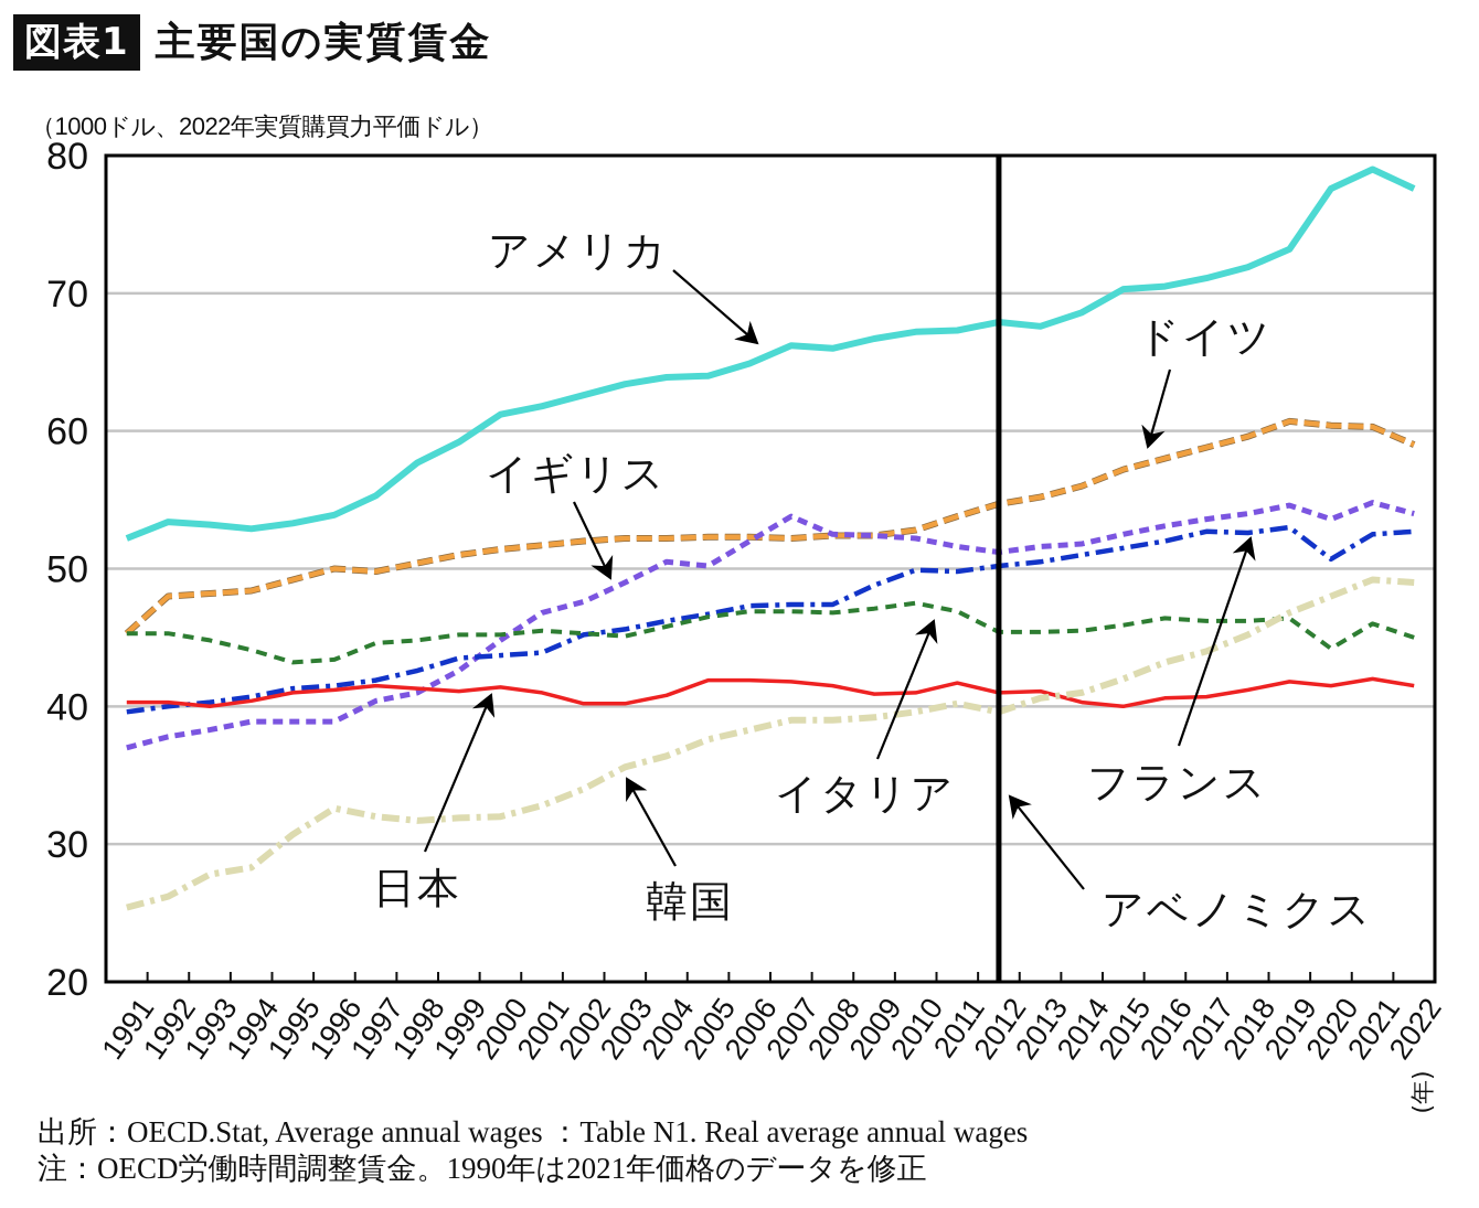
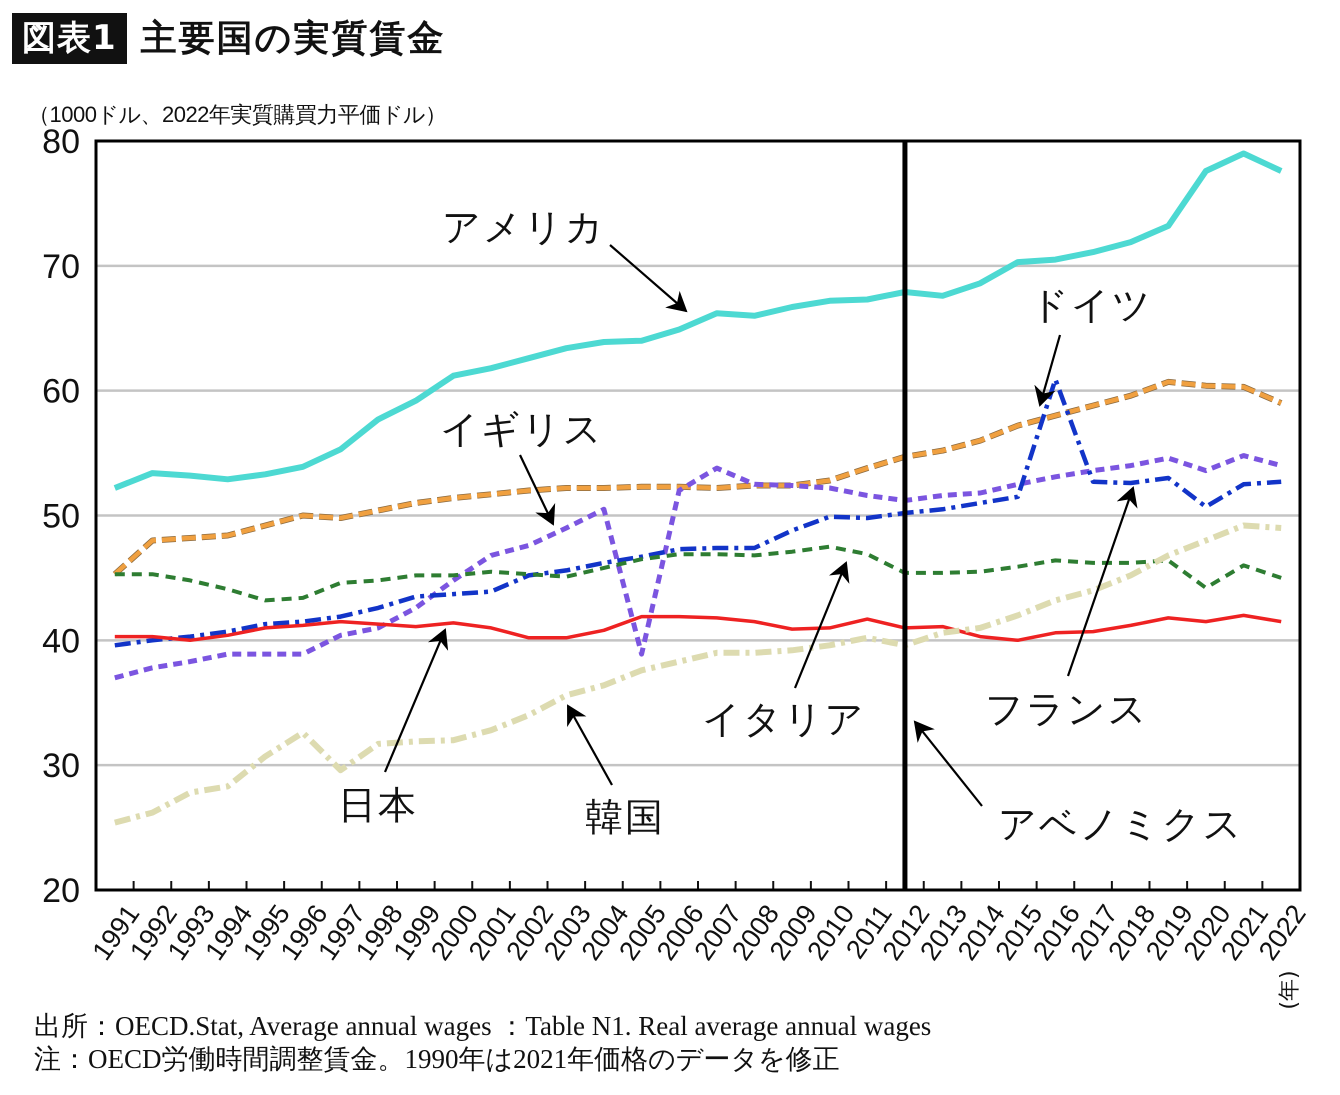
韓国/1997: 32.0 -> 29.6
イギリス/2005: 50.2 -> 38.9
フランス/2016: 52.0 -> 60.9
